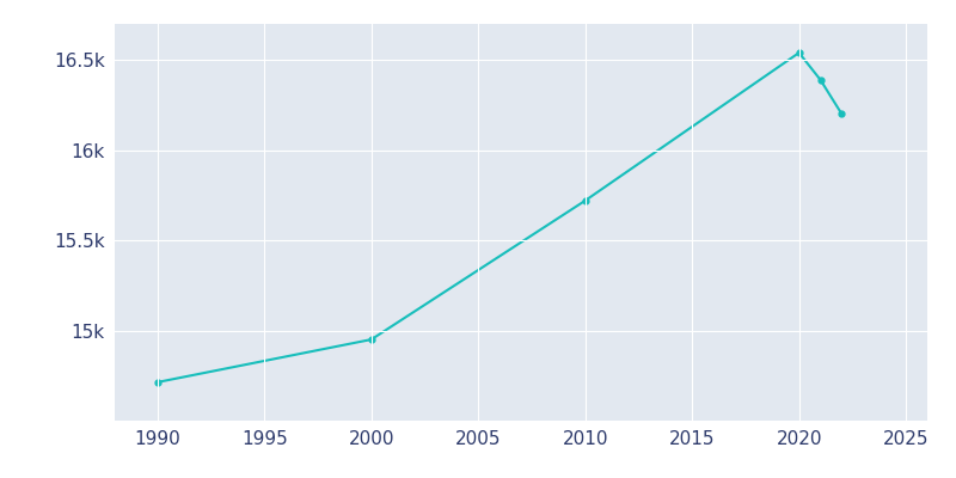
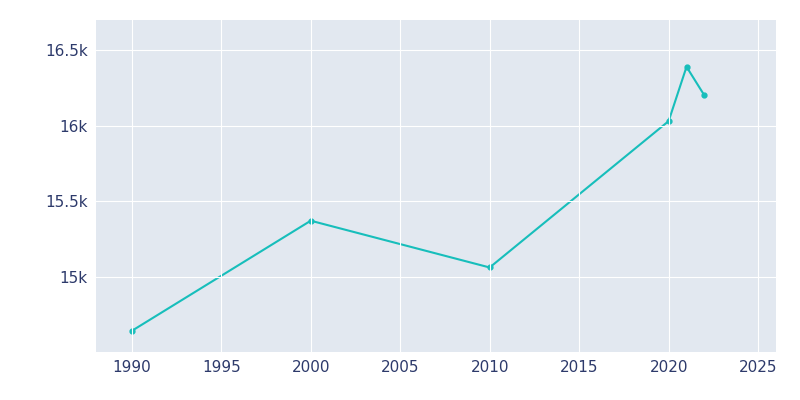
1990: 14.71k -> 14.64k
2000: 14.95k -> 15.37k
2010: 15.72k -> 15.06k
2020: 16.54k -> 16.03k
